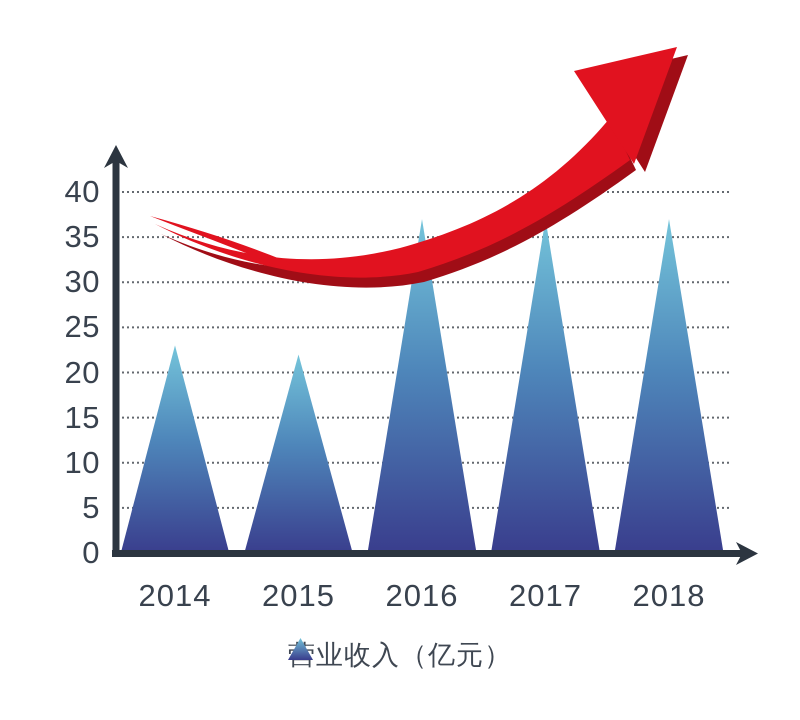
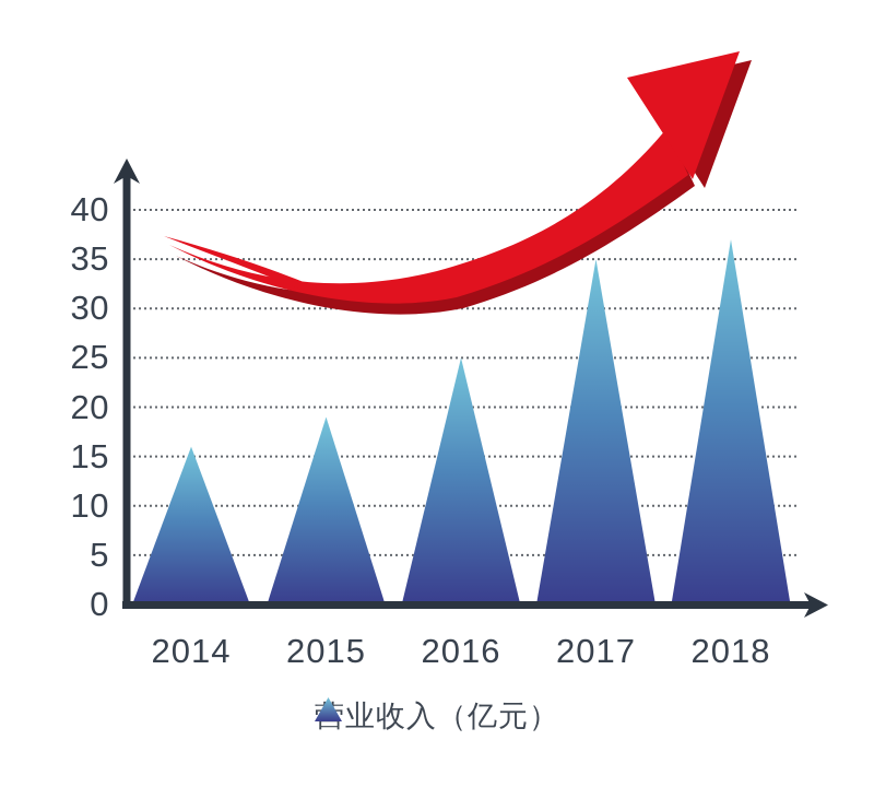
2014: 23 -> 16
2015: 22 -> 19
2016: 37 -> 25
2017: 37 -> 35
